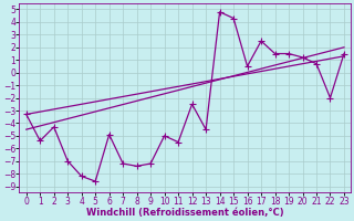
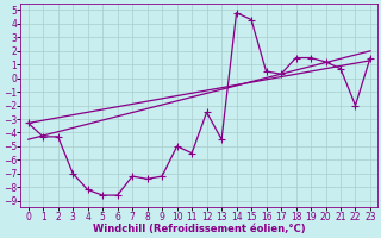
1: -5.4 -> -4.3
6: -4.9 -> -8.6
17: 2.5 -> 0.3
